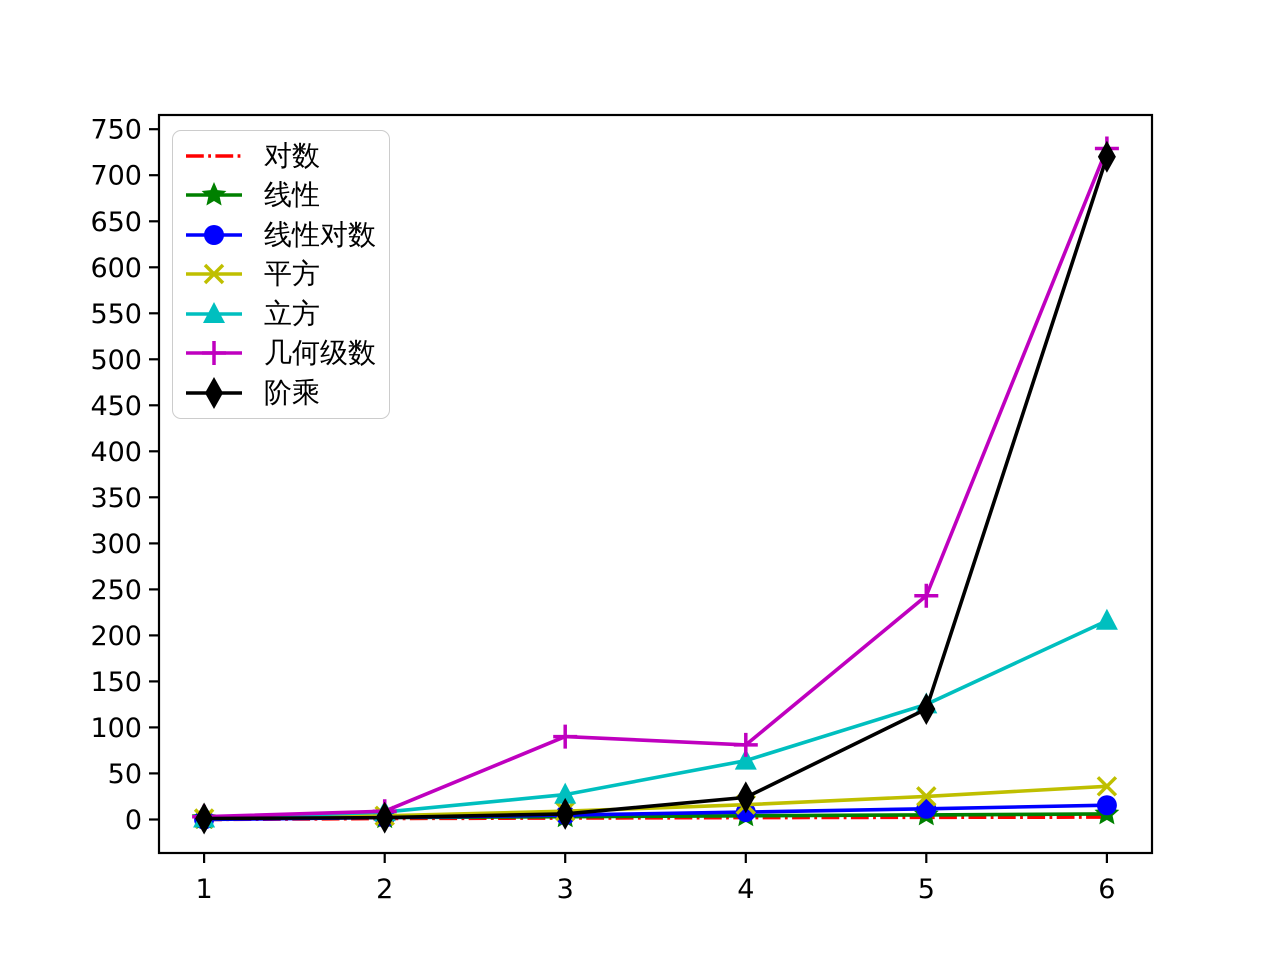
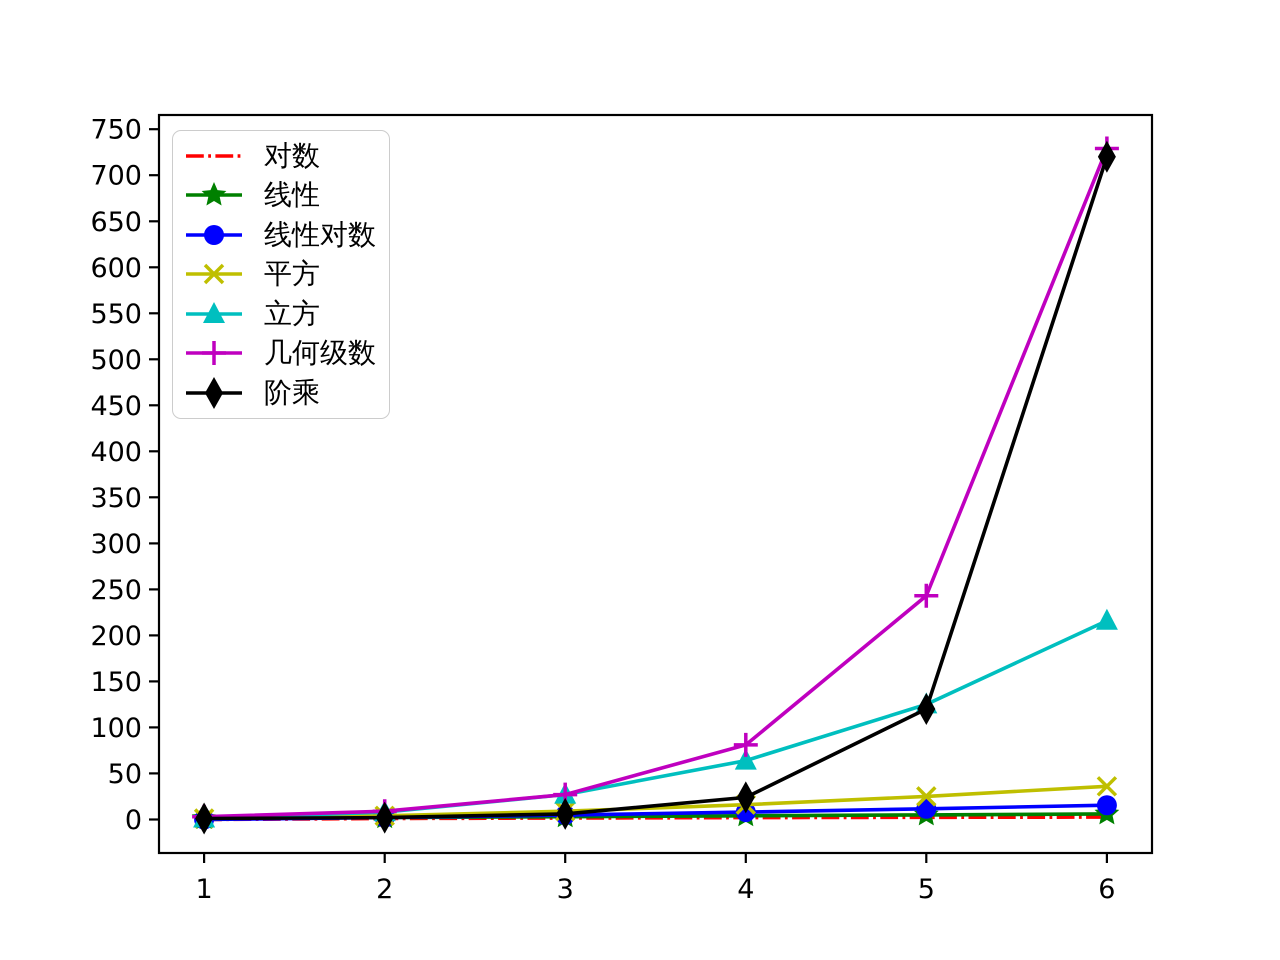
几何级数/3: 90 -> 30
